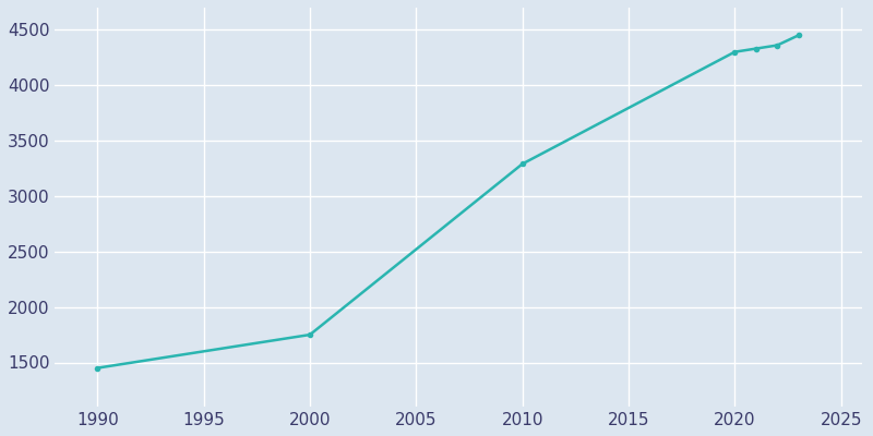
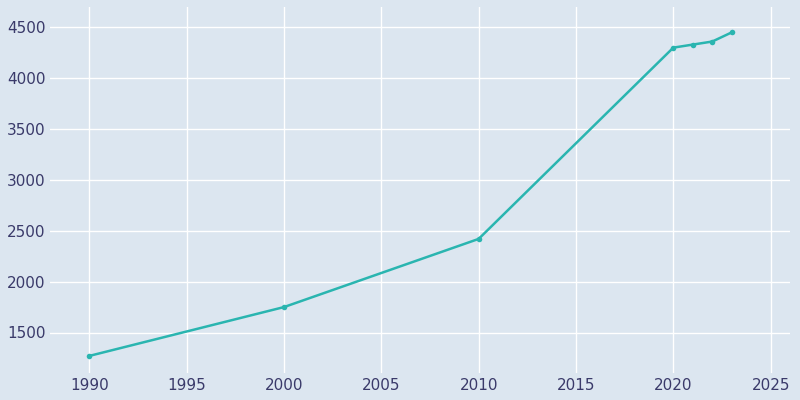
1990: 1450 -> 1270
2010: 3290 -> 2420
